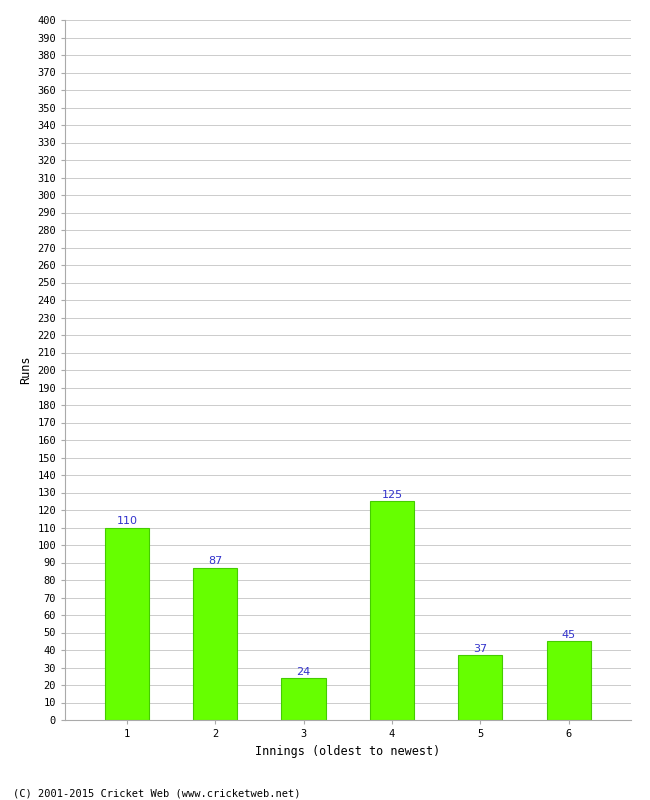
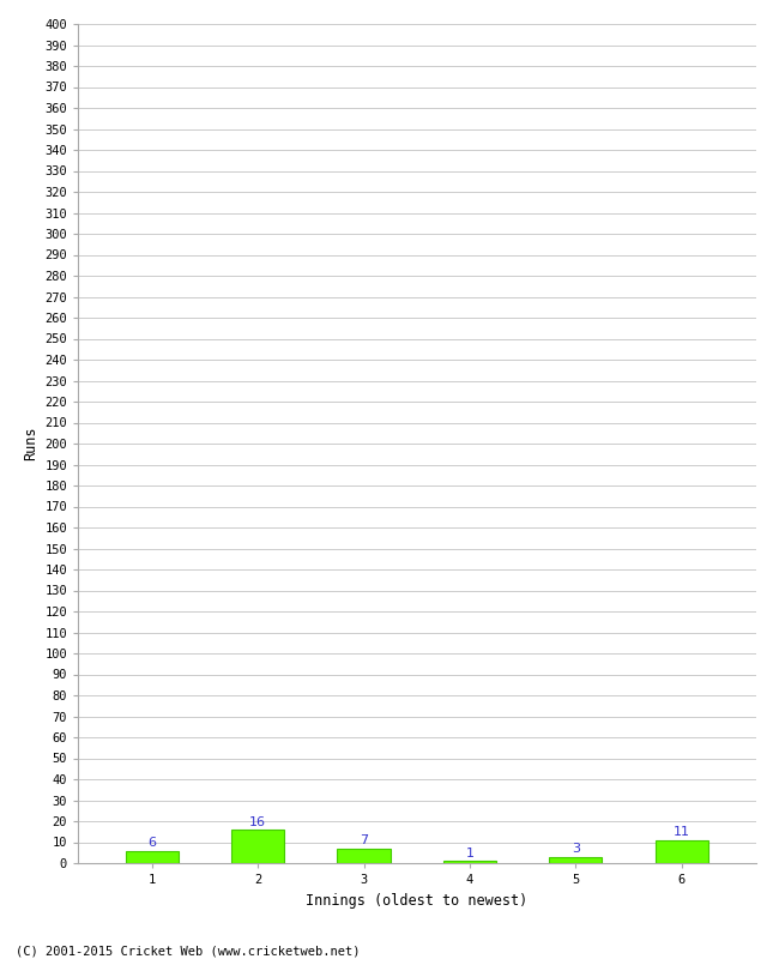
1: 110 -> 6
2: 87 -> 16
3: 24 -> 7
4: 125 -> 1
5: 37 -> 3
6: 45 -> 11
